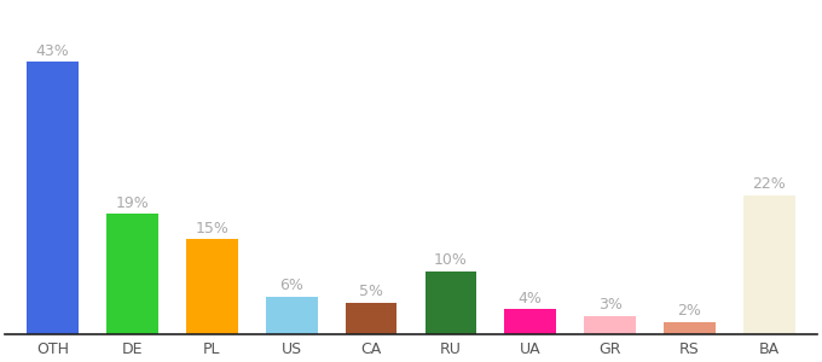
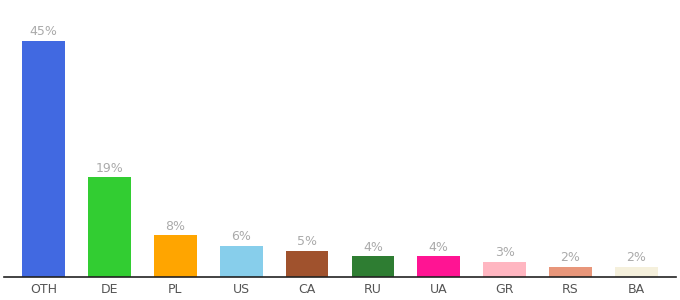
OTH: 43% -> 45%
PL: 15% -> 8%
RU: 10% -> 4%
BA: 22% -> 2%
